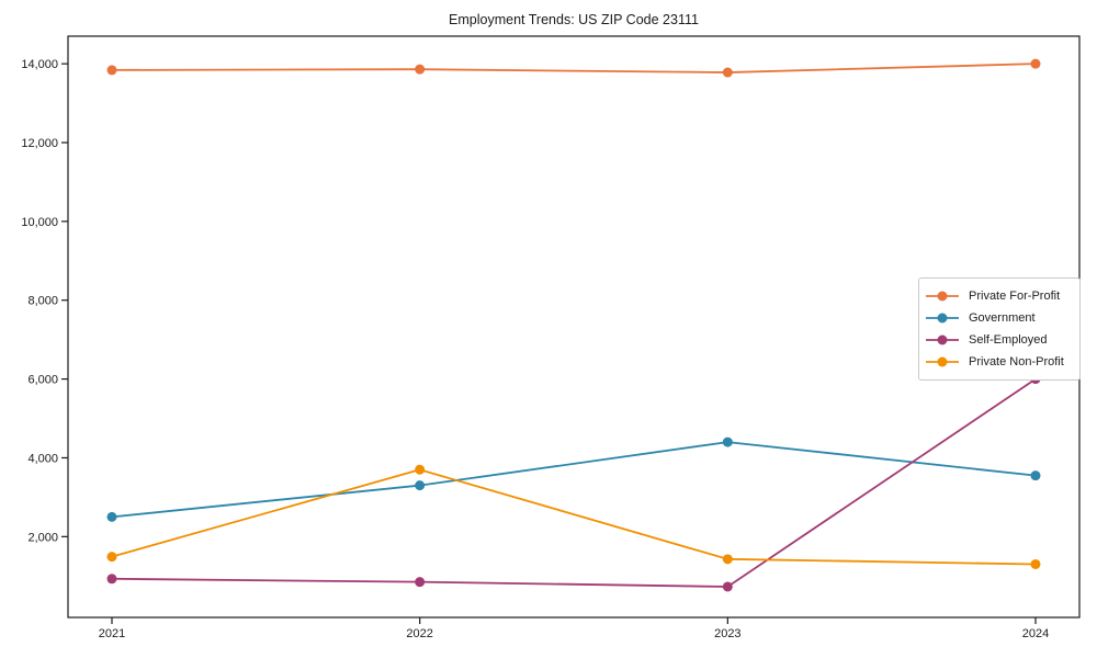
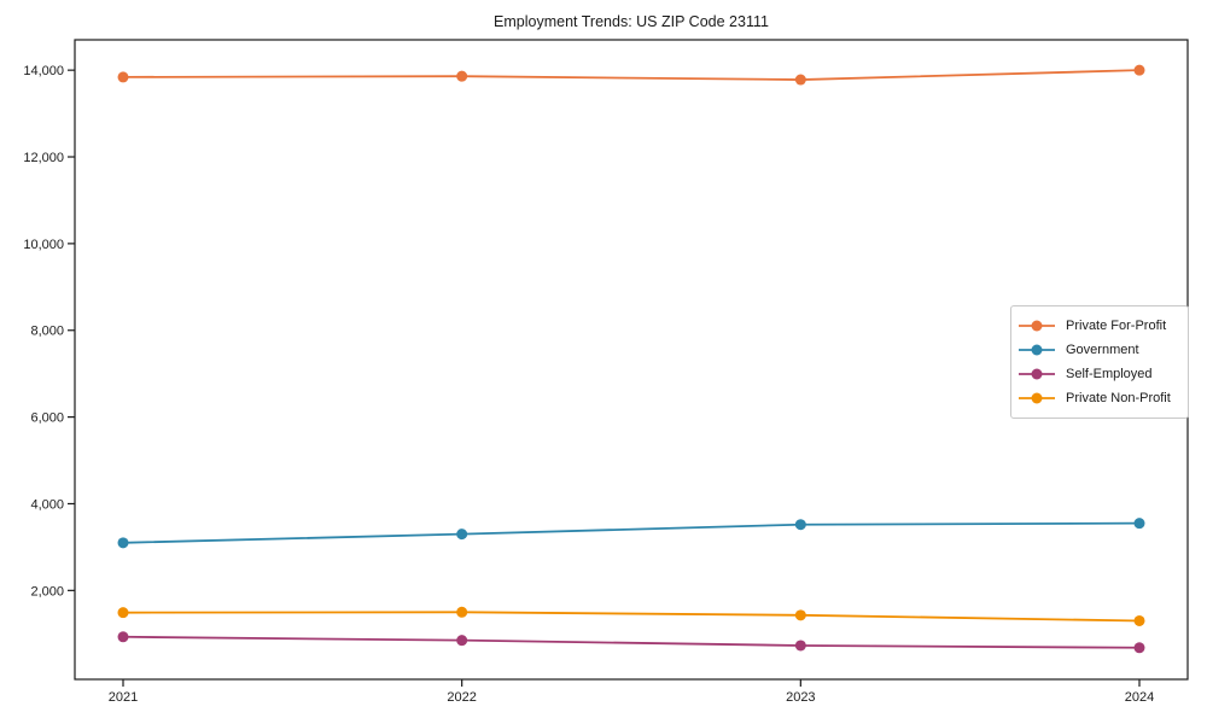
Government/2021: 2500 -> 3100
Private Non-Profit/2022: 3700 -> 1500
Government/2023: 4400 -> 3500
Self-Employed/2024: 6000 -> 700
